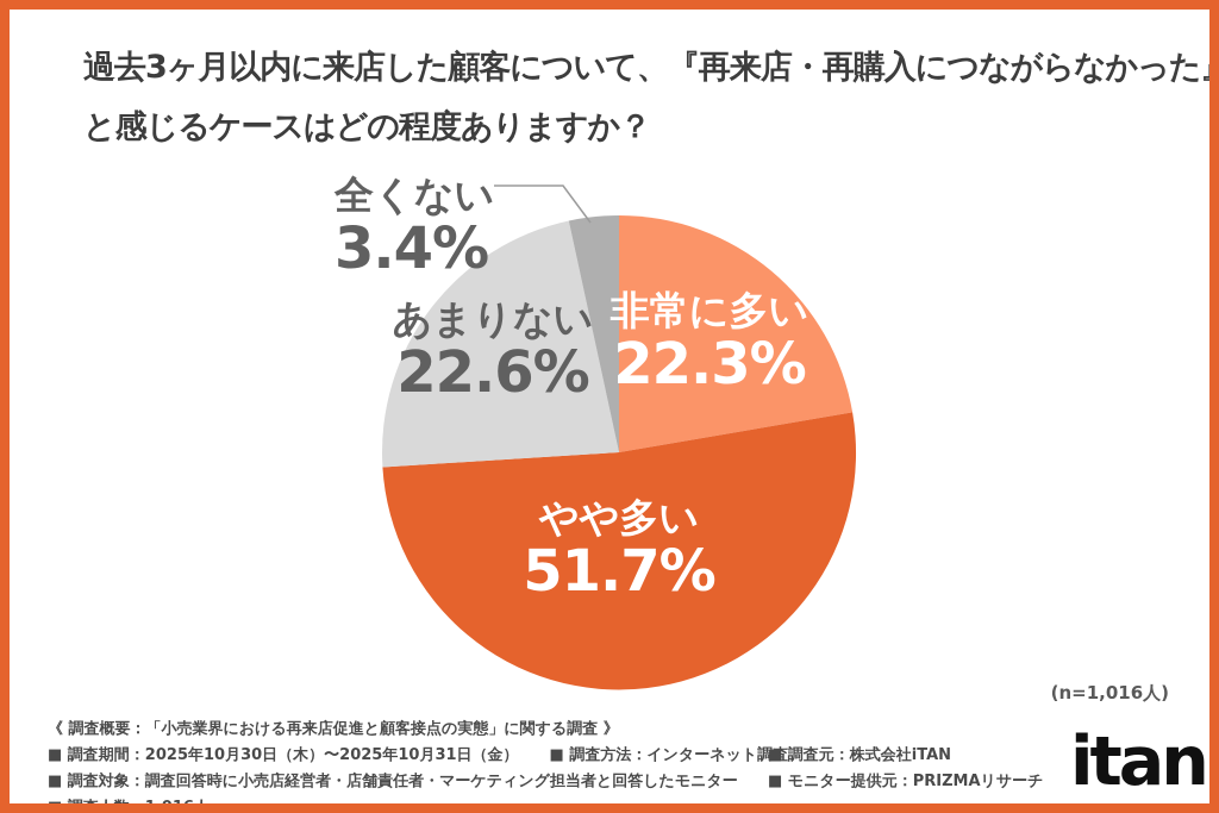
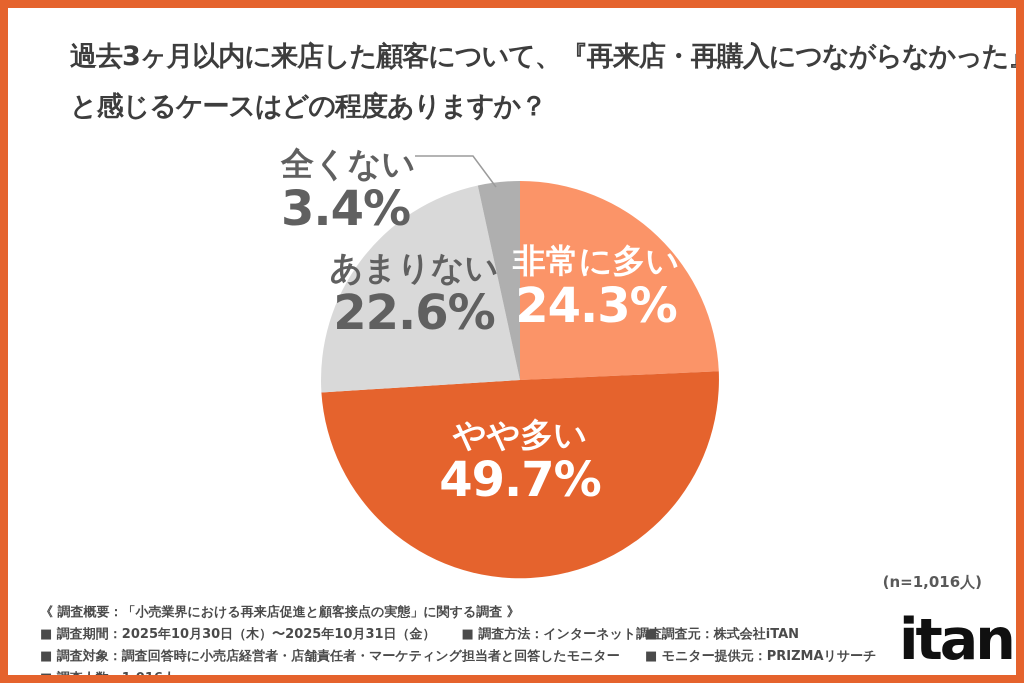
非常に多い: 22.3% -> 24.3%
やや多い: 51.7% -> 49.7%
